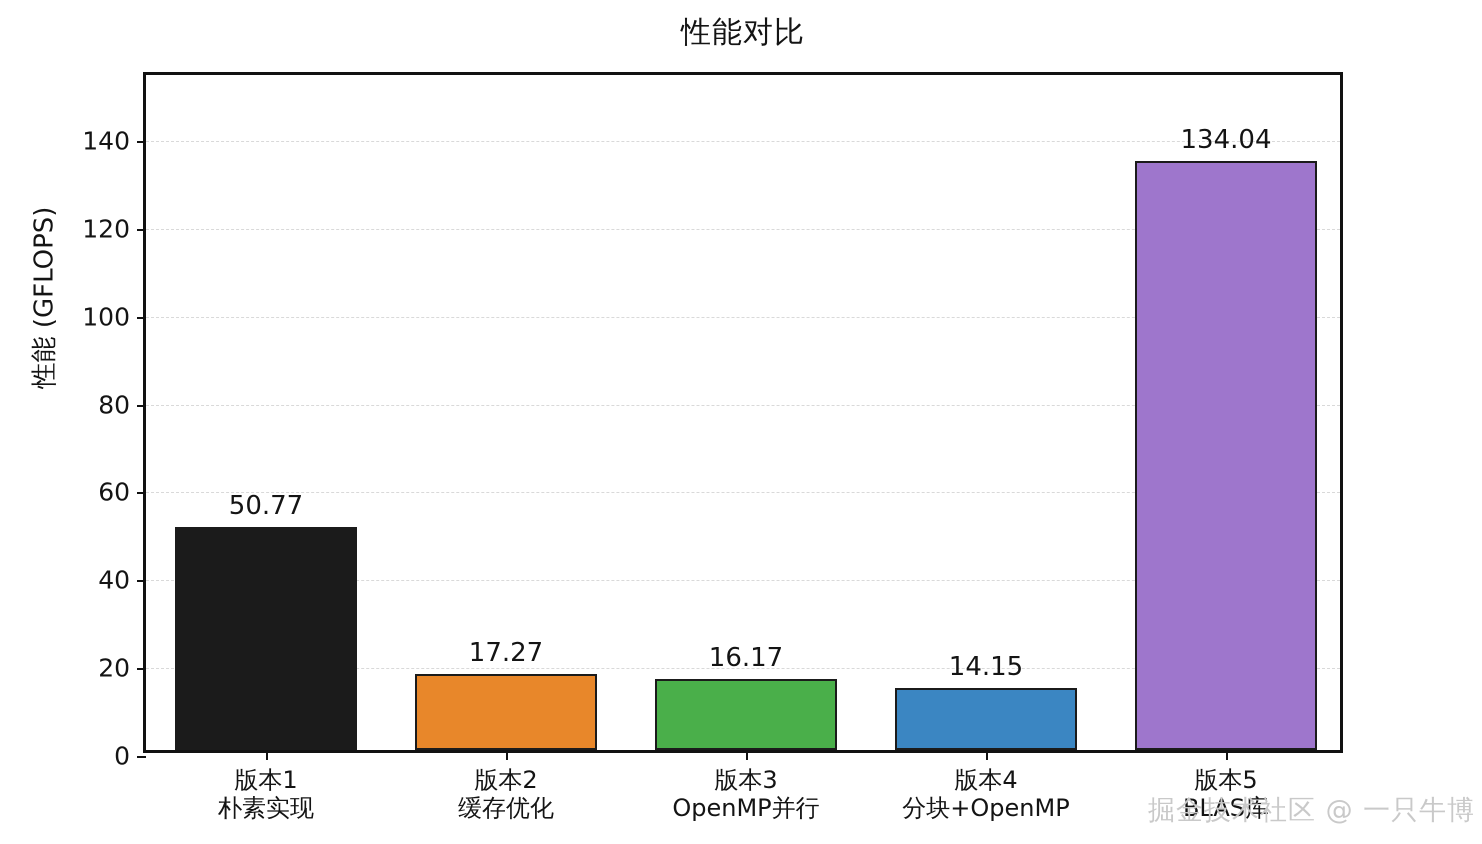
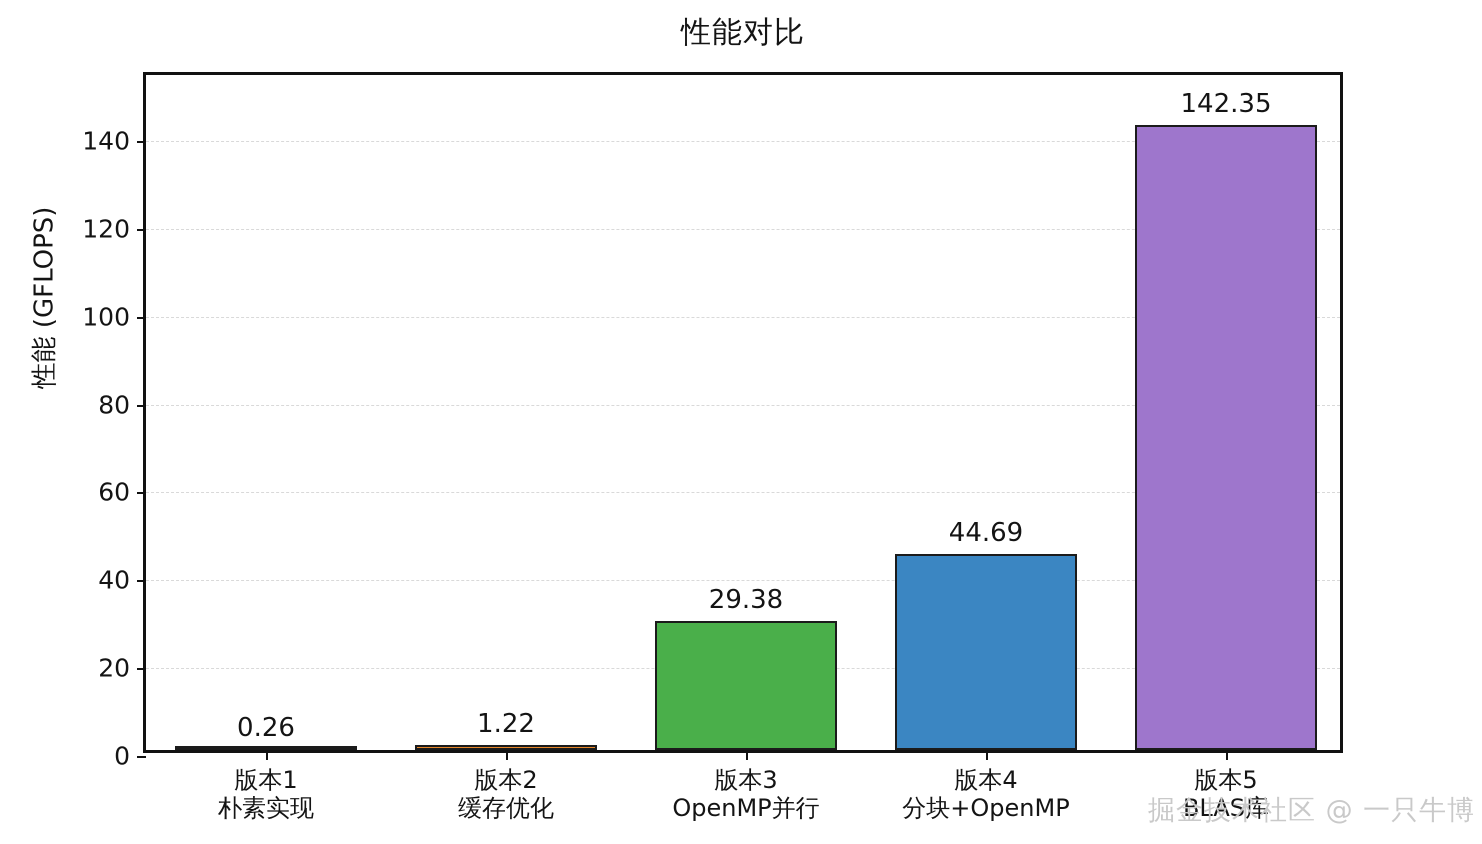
版本1: 50.77 -> 0.26
版本2: 17.27 -> 1.22
版本3: 16.17 -> 29.38
版本4: 14.15 -> 44.69
版本5: 134.04 -> 142.35
